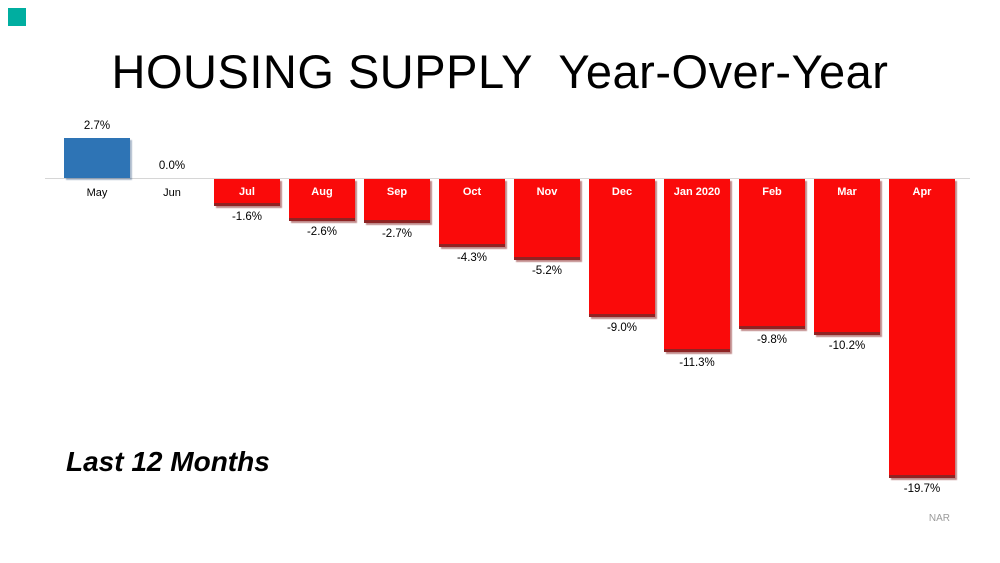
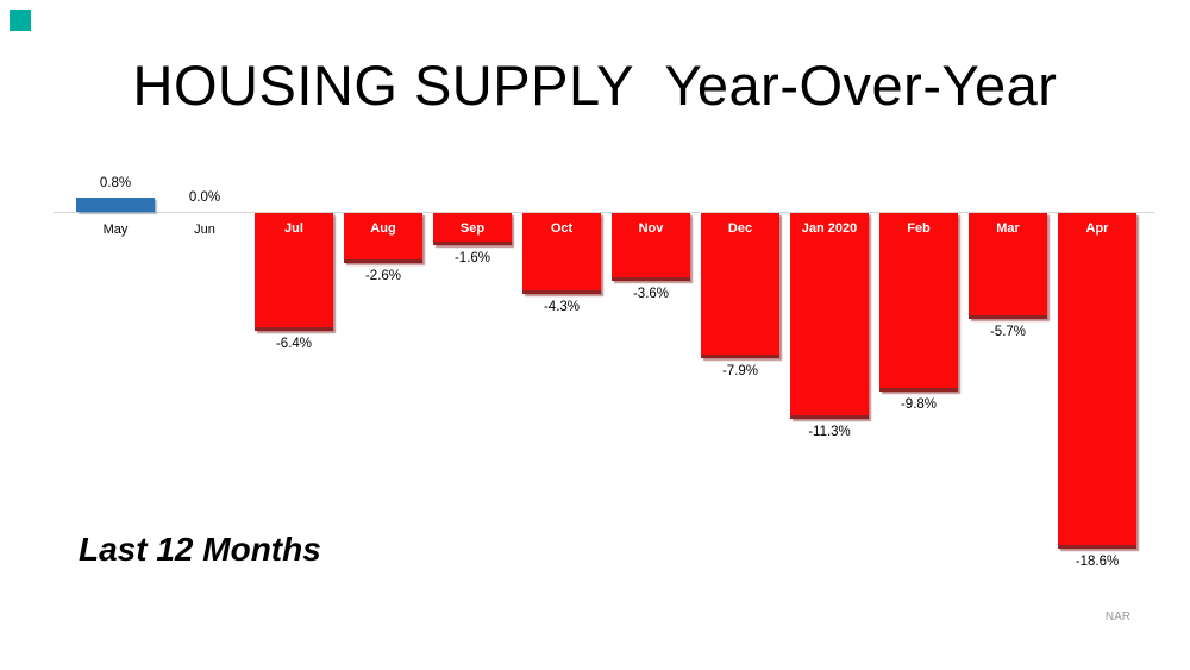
May: 2.7% -> 0.8%
Jul: -1.6% -> -6.4%
Sep: -2.7% -> -1.6%
Nov: -5.2% -> -3.6%
Dec: -9.0% -> -7.9%
Mar: -10.2% -> -5.7%
Apr: -19.7% -> -18.6%
